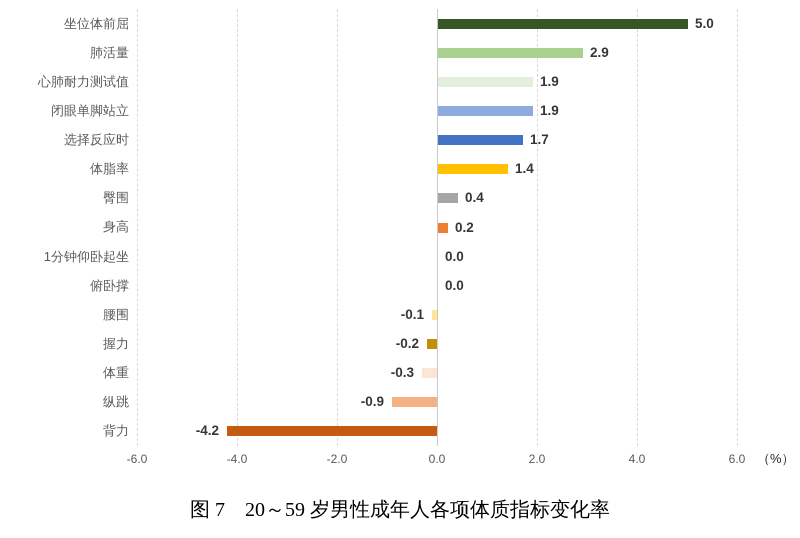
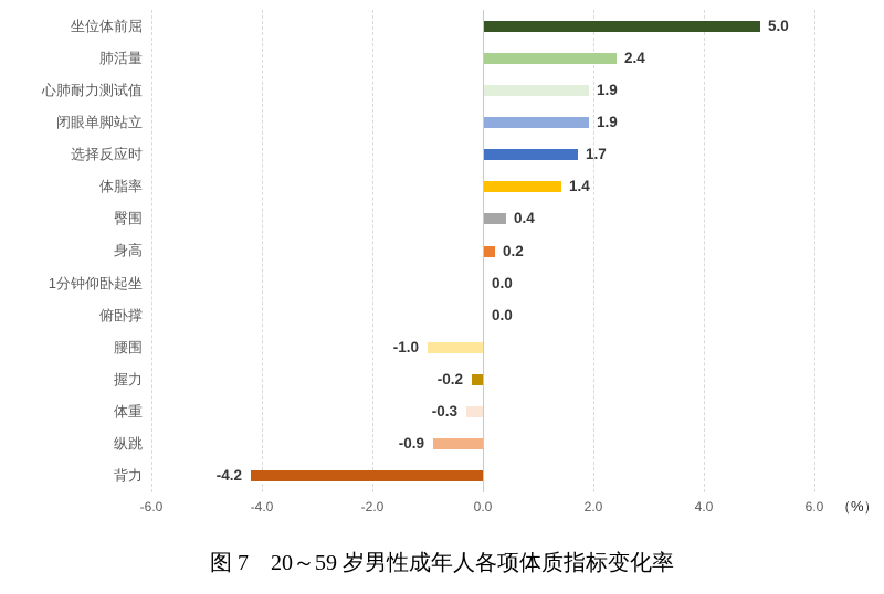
肺活量: 2.9 -> 2.4
腰围: -0.1 -> -1.0
